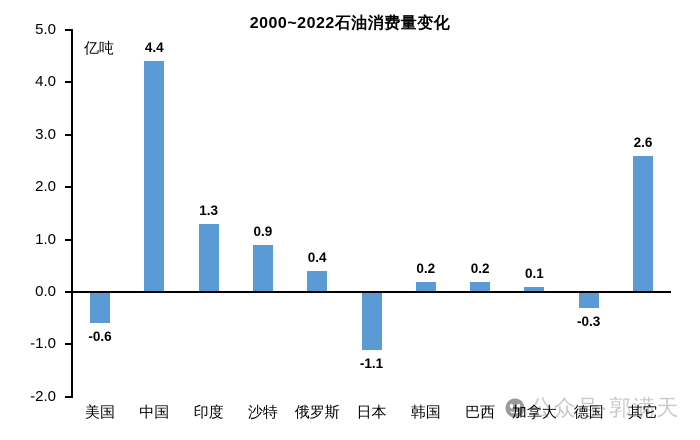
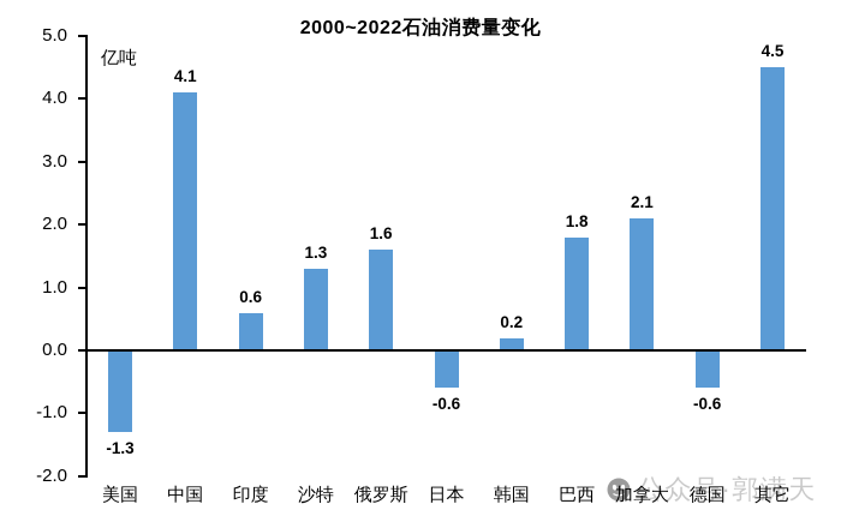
美国: -0.6 -> -1.3
中国: 4.4 -> 4.1
印度: 1.3 -> 0.6
沙特: 0.9 -> 1.3
俄罗斯: 0.4 -> 1.6
日本: -1.1 -> -0.6
巴西: 0.2 -> 1.8
加拿大: 0.1 -> 2.1
德国: -0.3 -> -0.6
其它: 2.6 -> 4.5
